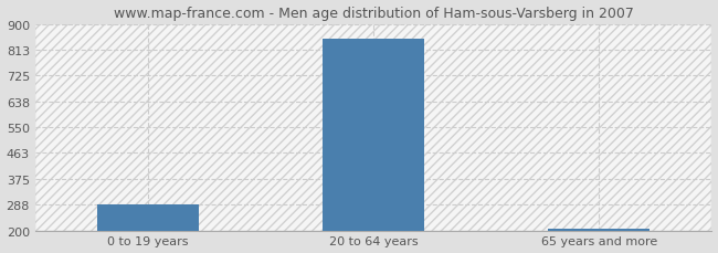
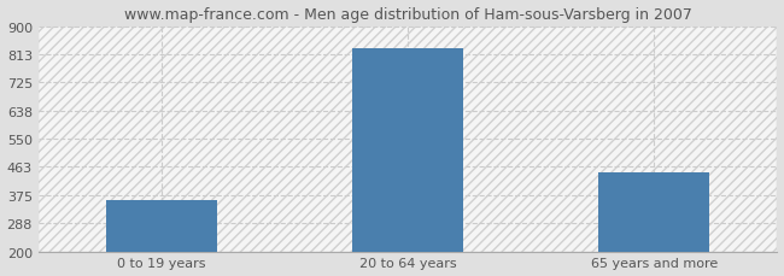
0 to 19 years: 288 -> 360
20 to 64 years: 851 -> 830
65 years and more: 205 -> 445
